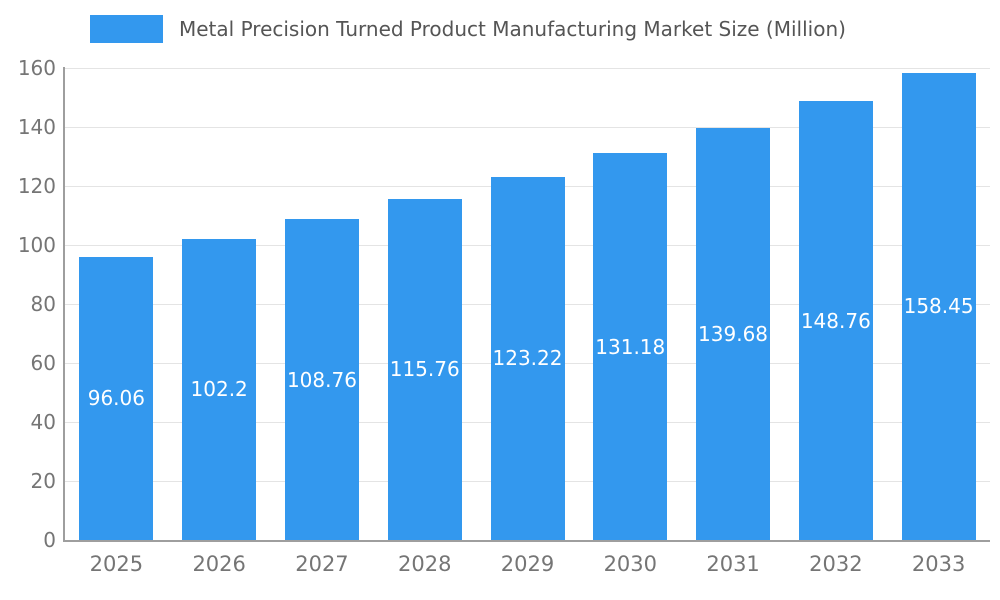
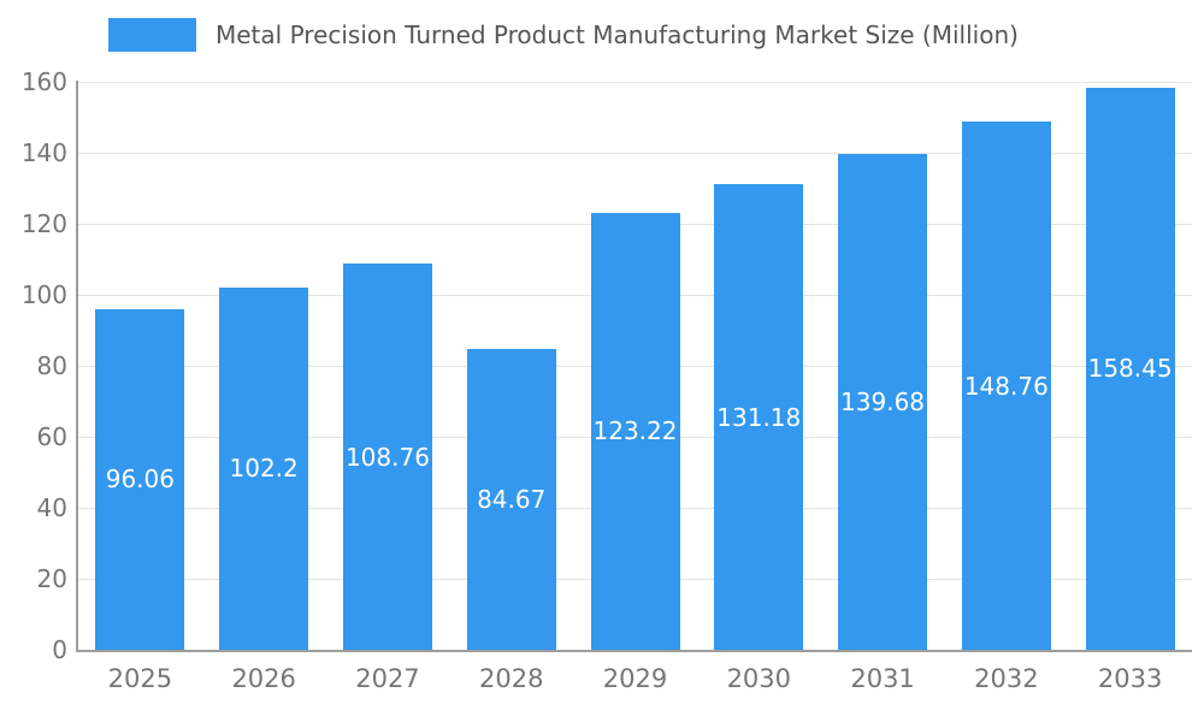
2028: 115.76 -> 84.67
